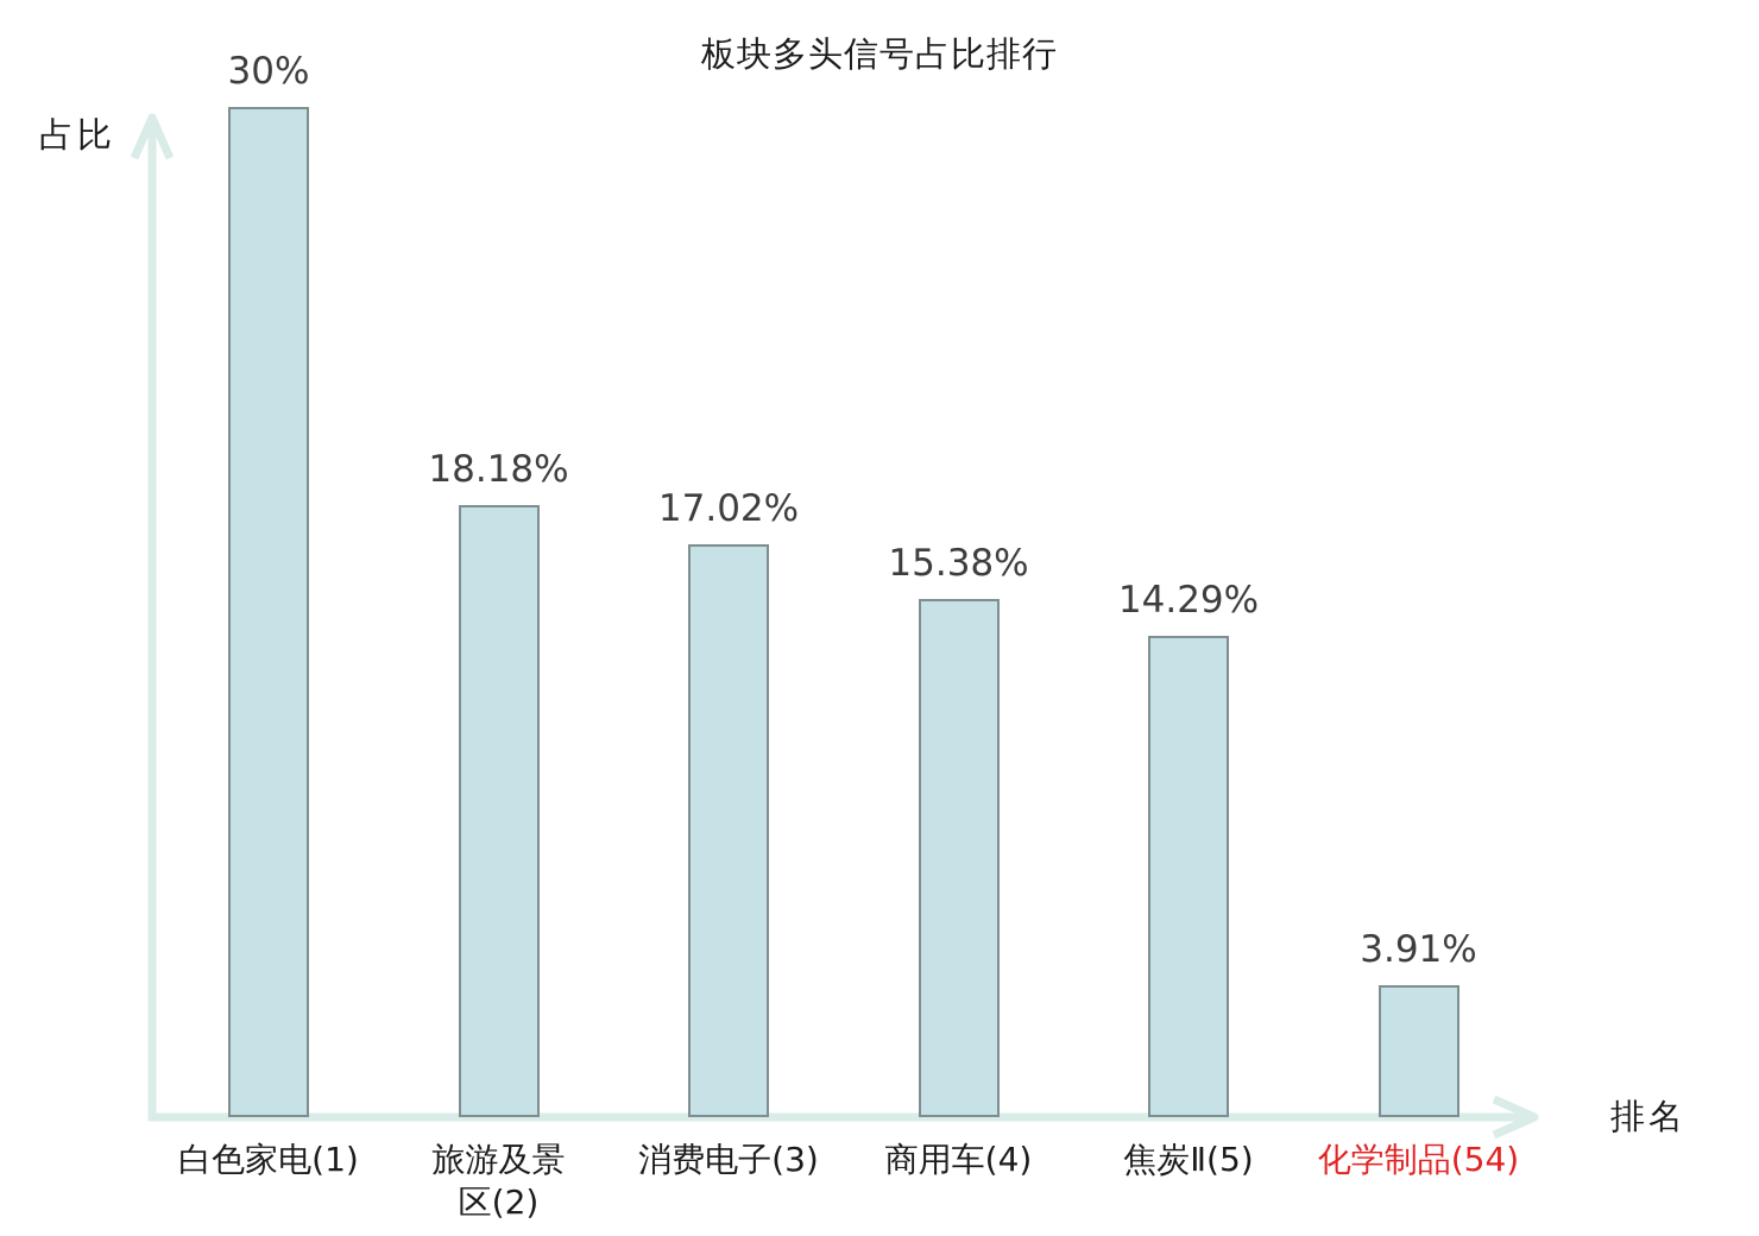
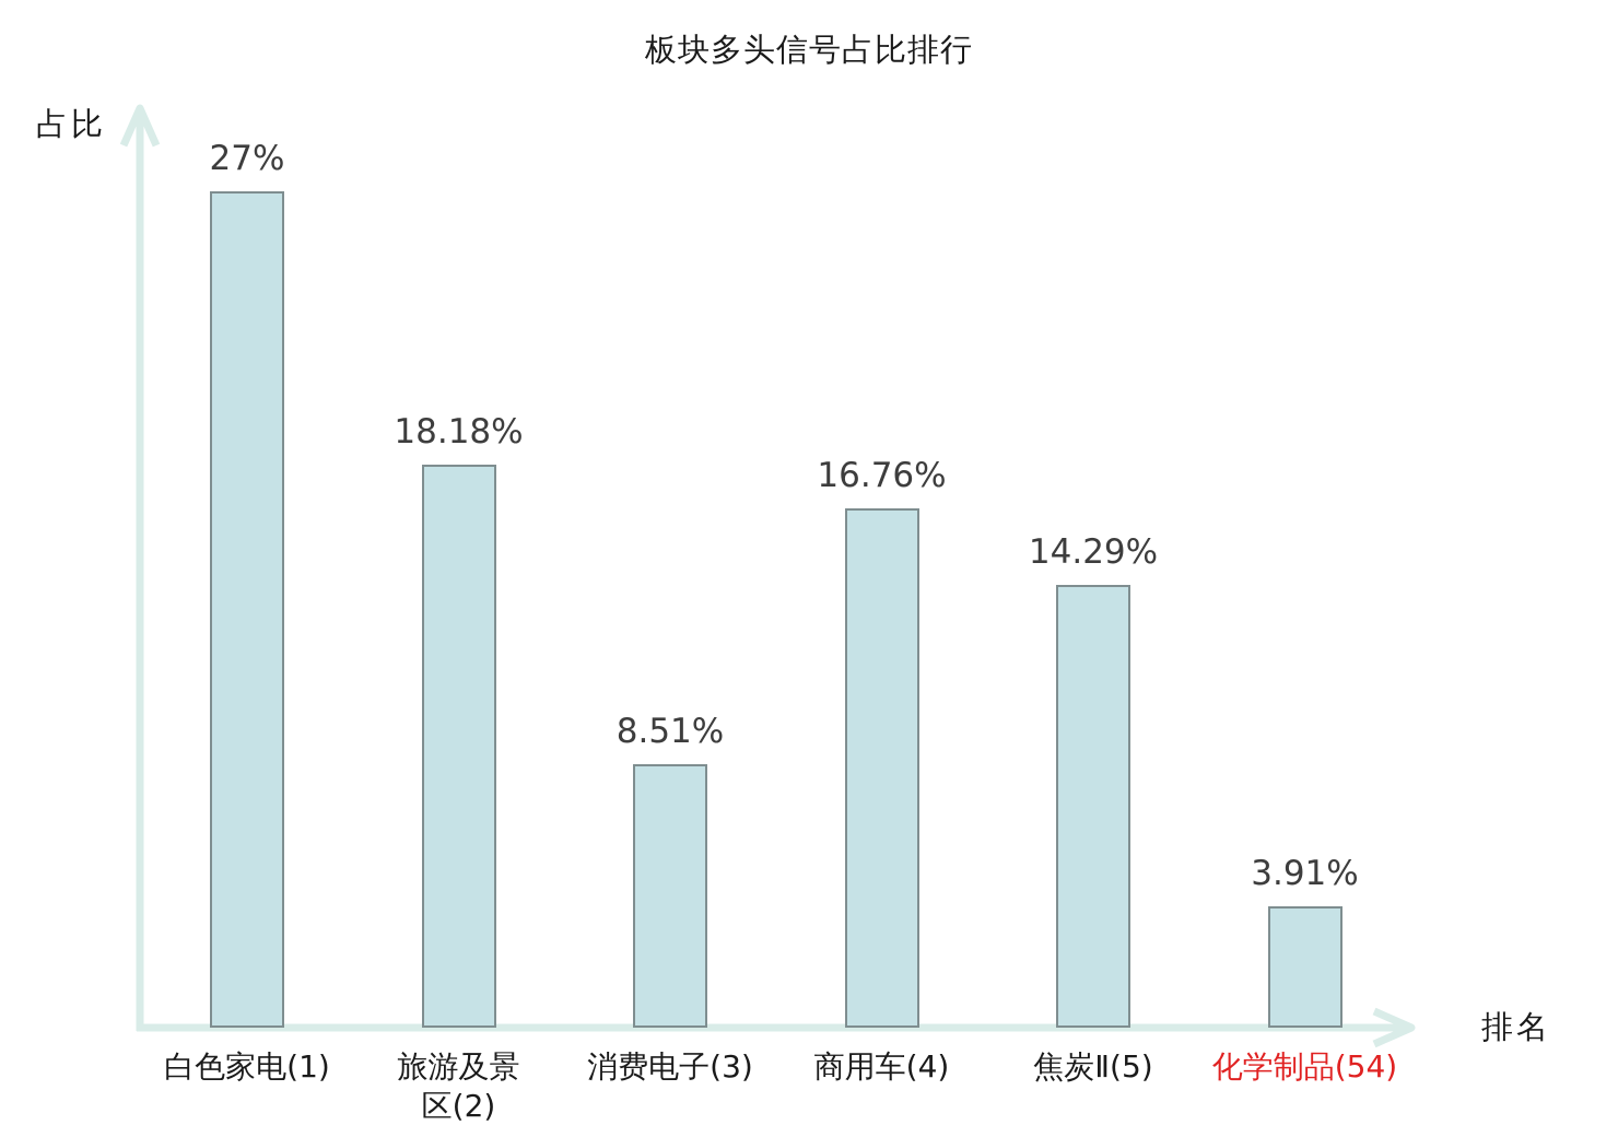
白色家电(1): 30% -> 27%
消费电子(3): 17.02% -> 8.51%
商用车(4): 15.38% -> 16.76%
